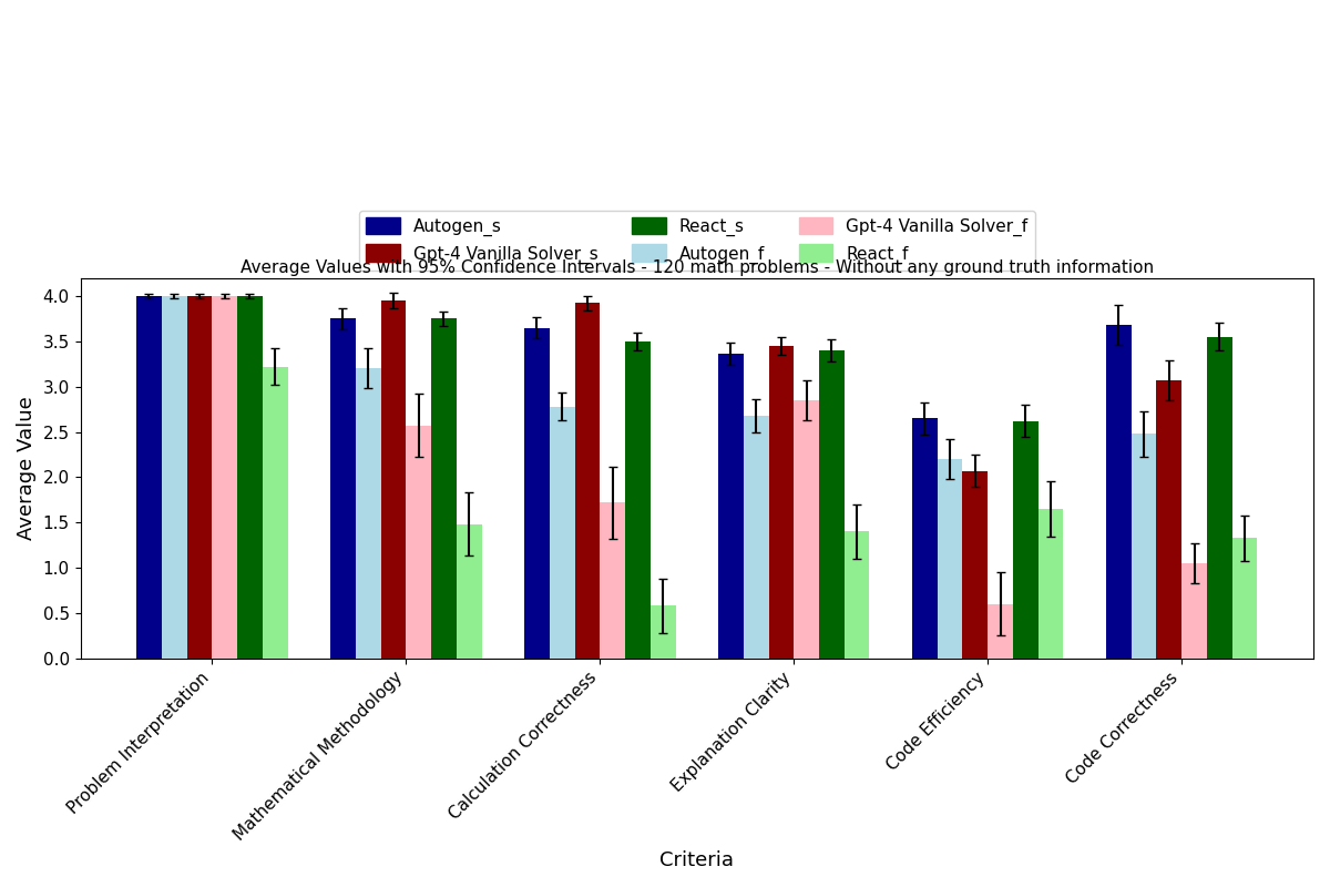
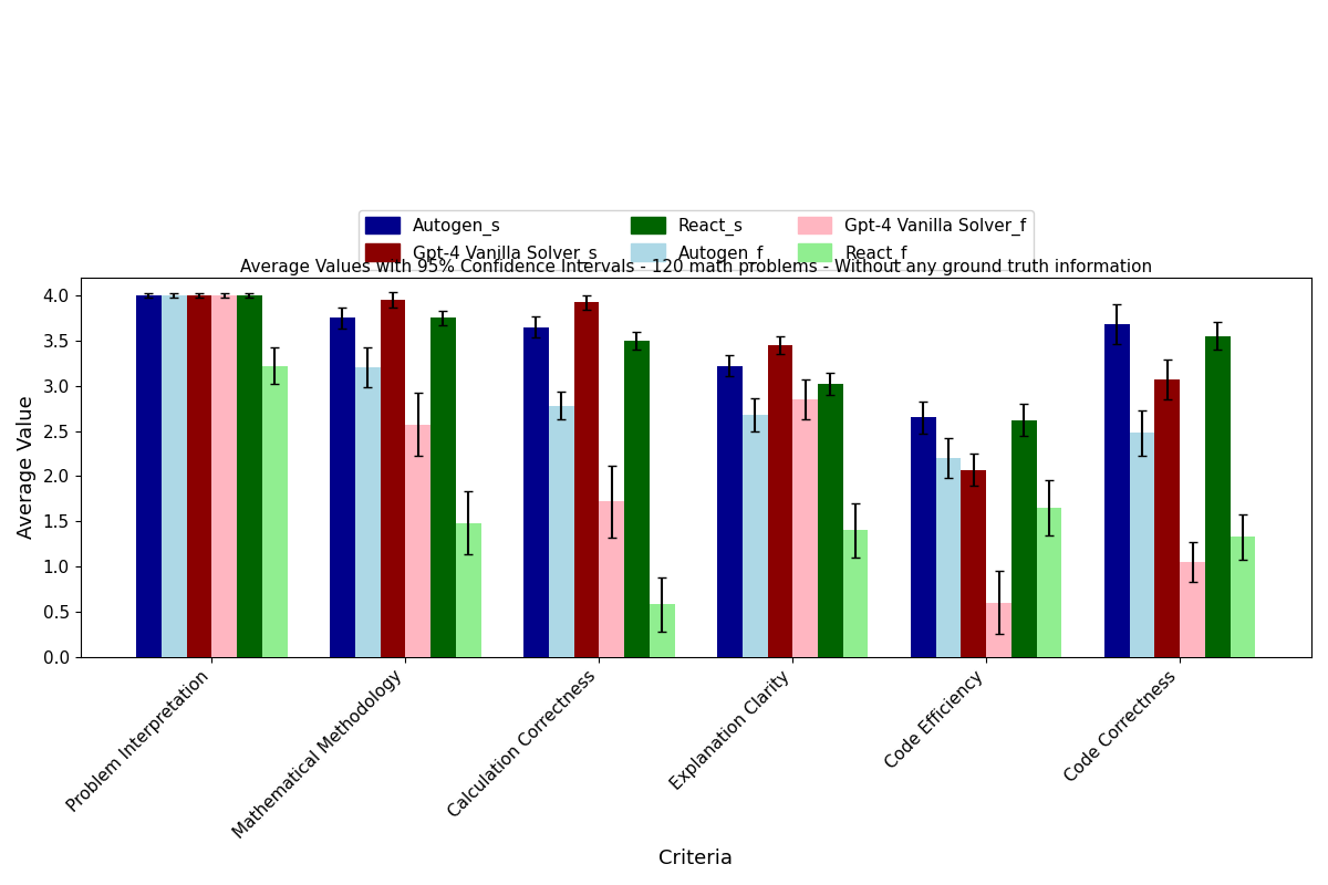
Autogen_s/Explanation Clarity: 3.36 -> 3.22
React_s/Explanation Clarity: 3.40 -> 3.02
